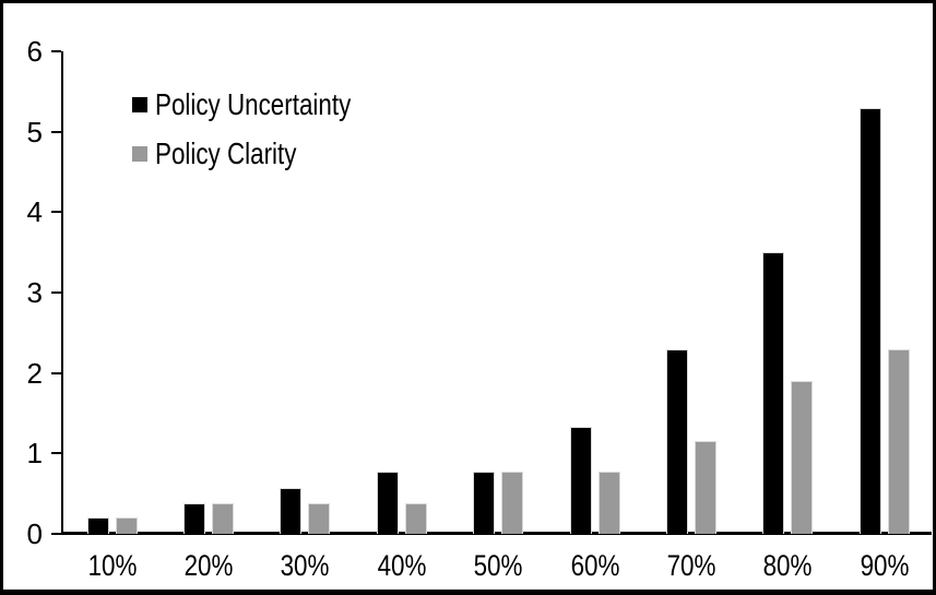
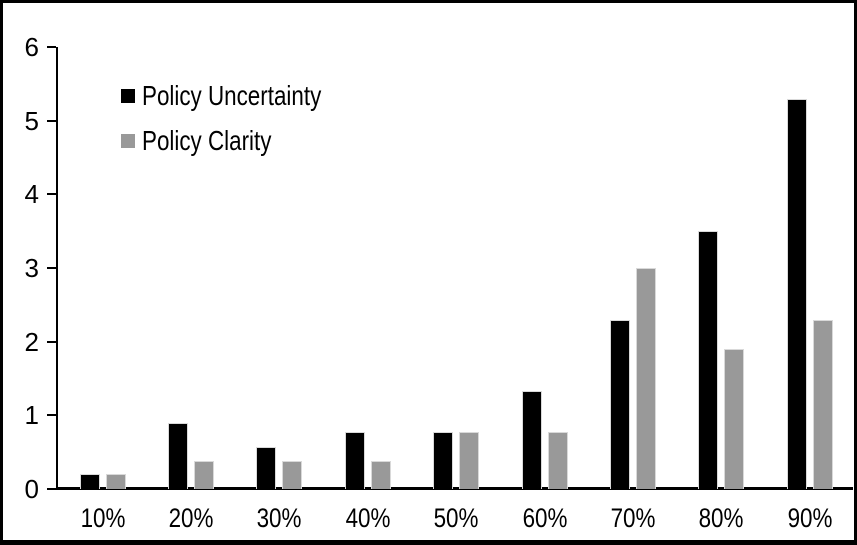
Policy Uncertainty/20%: 0.4 -> 0.9
Policy Clarity/70%: 1.1 -> 3.0
